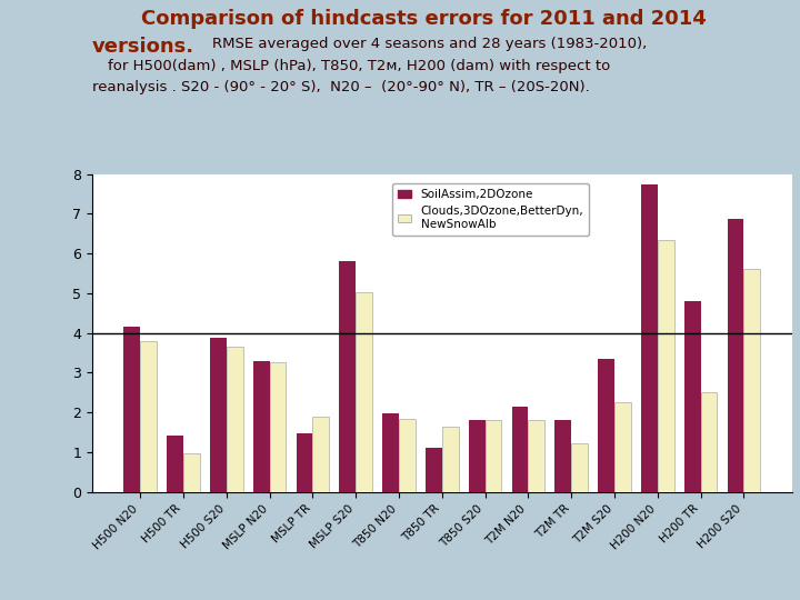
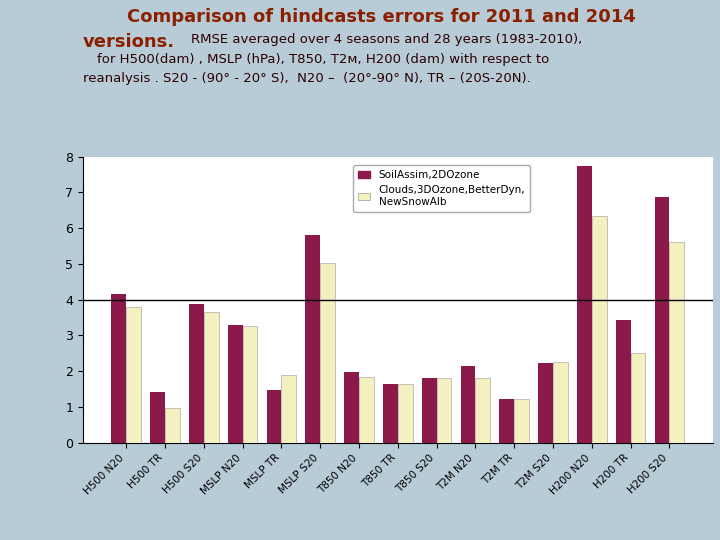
SoilAssim,2DOzone/T850 TR: 1.10 -> 1.63
SoilAssim,2DOzone/T2M TR: 1.80 -> 1.22
SoilAssim,2DOzone/T2M S20: 3.35 -> 2.22
SoilAssim,2DOzone/H200 TR: 4.80 -> 3.42
